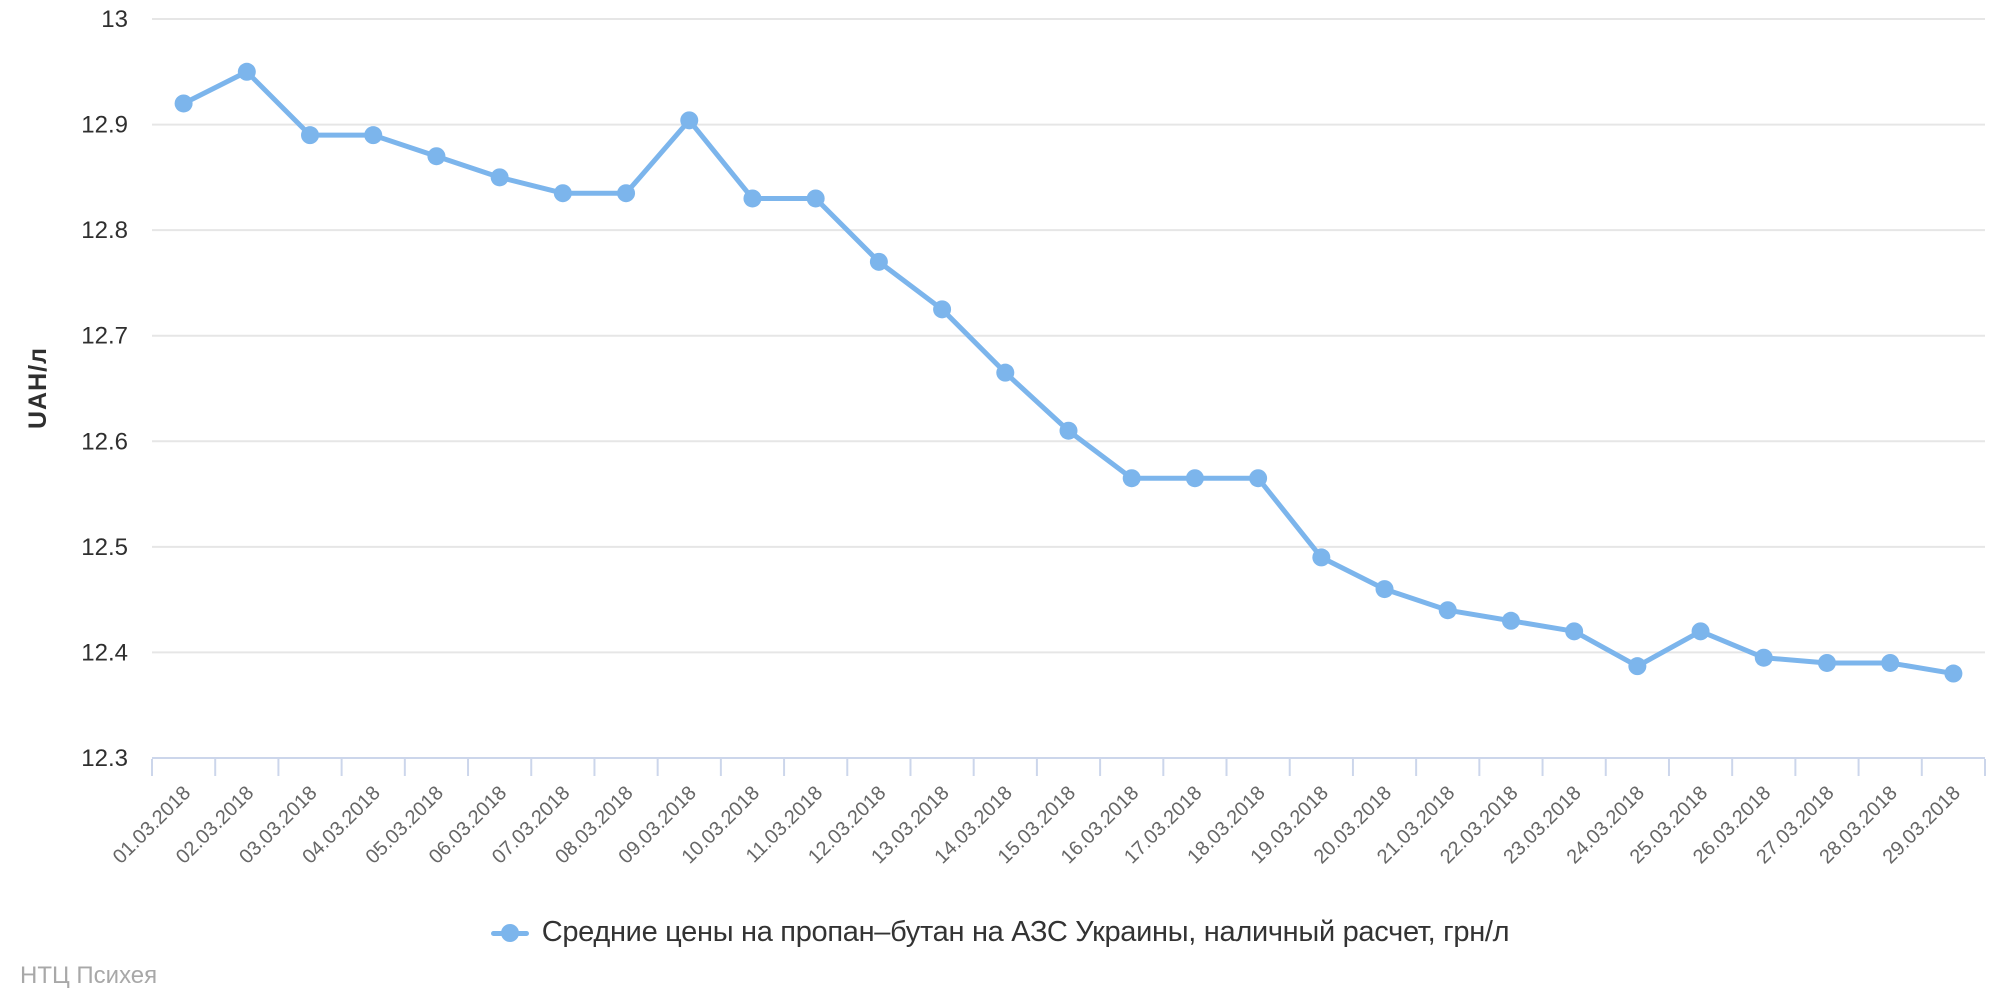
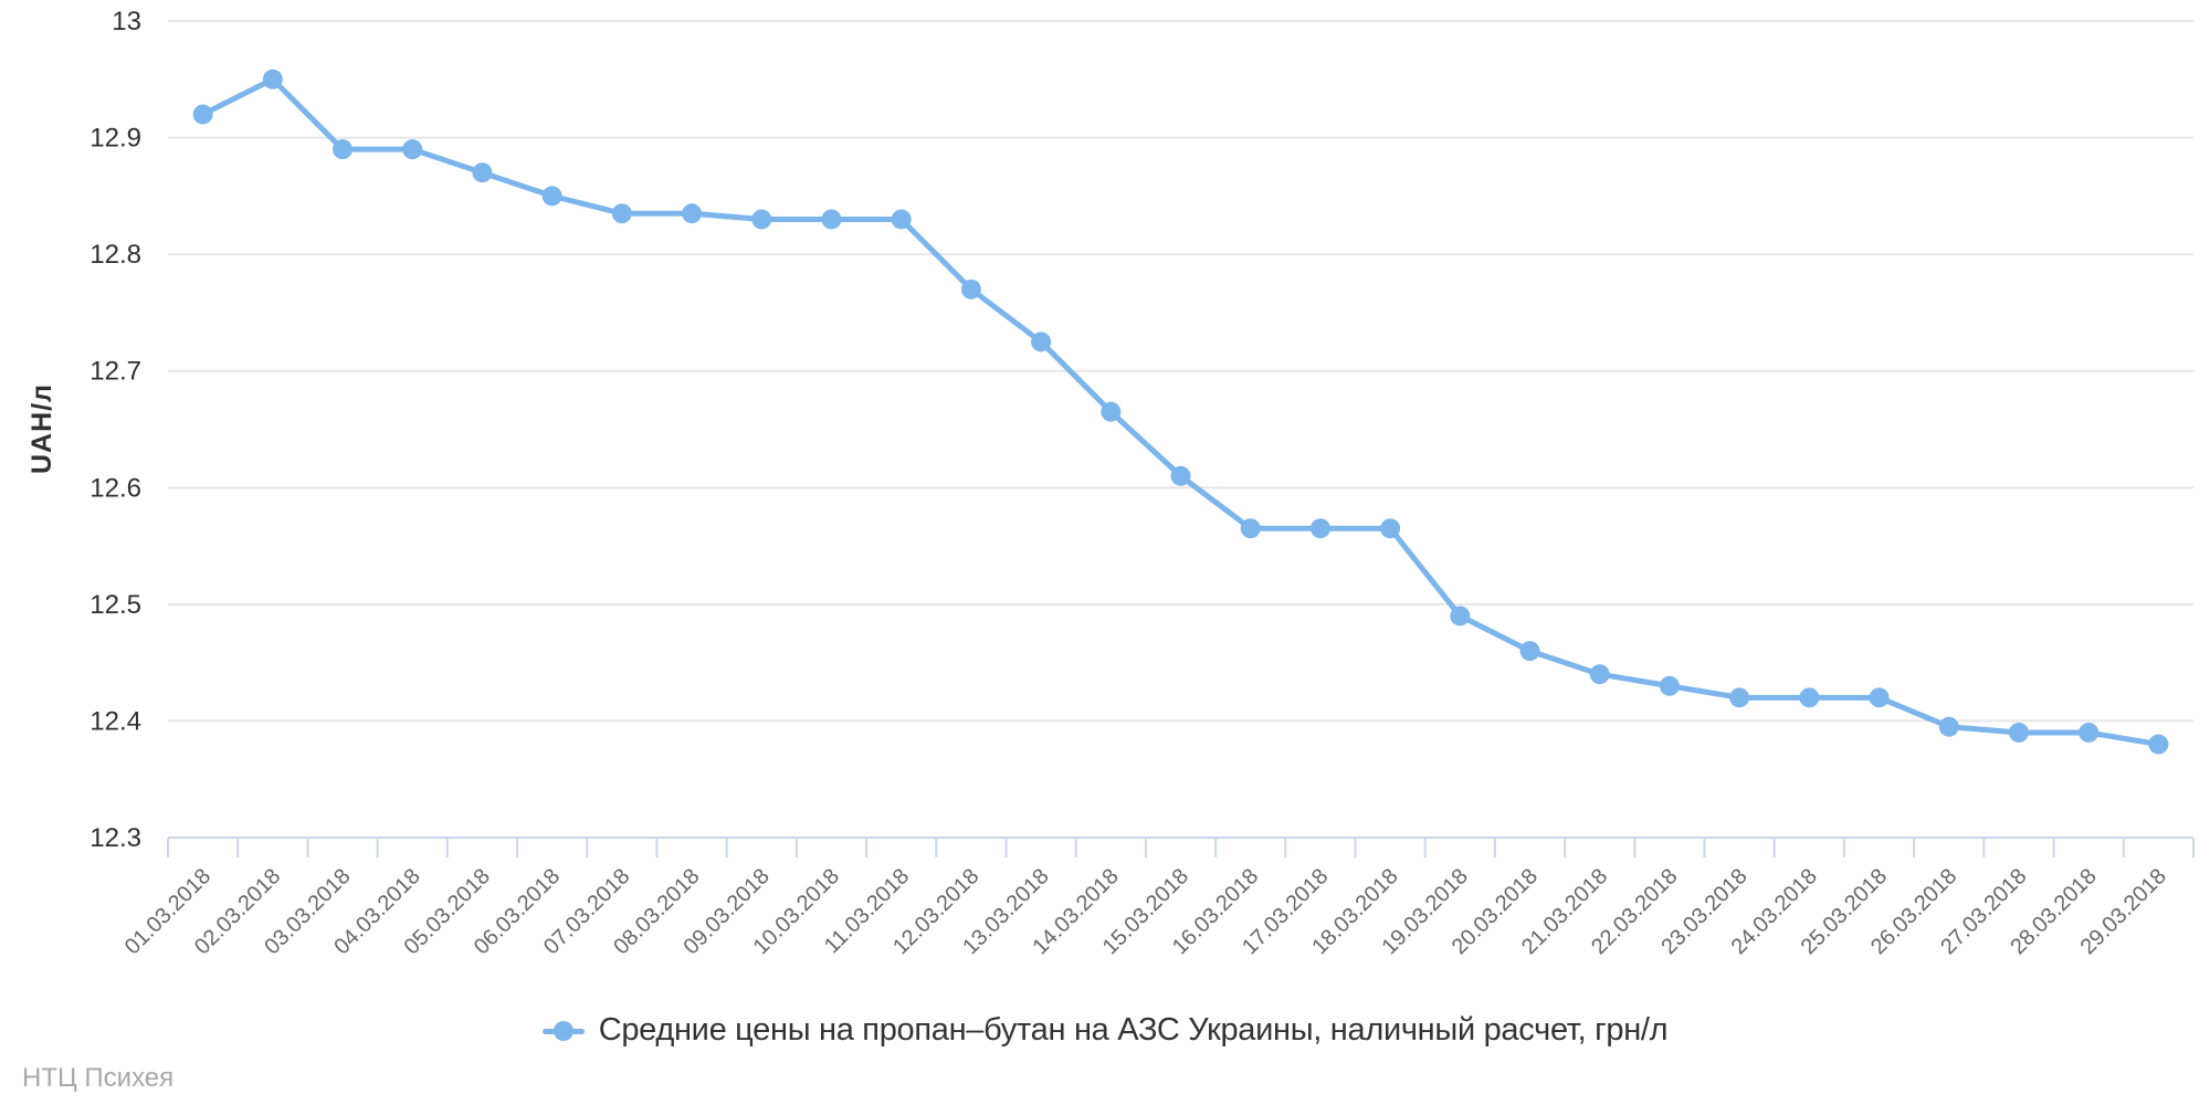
09.03.2018: 12.904 -> 12.830
24.03.2018: 12.387 -> 12.420
